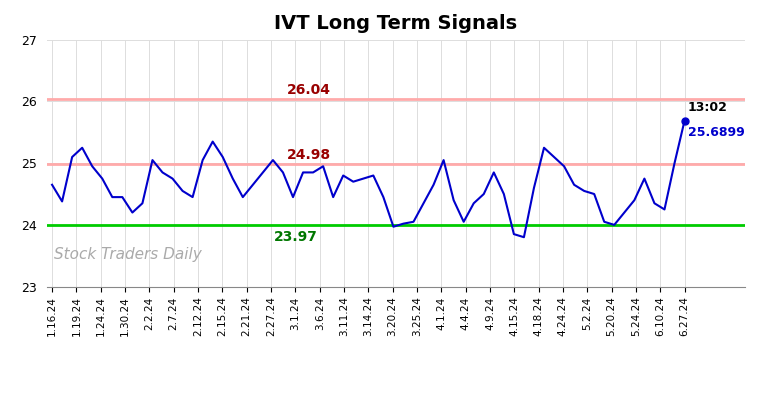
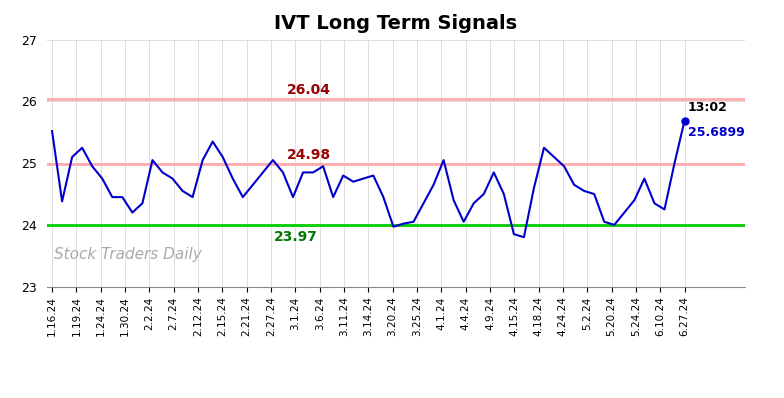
1.16.24: 24.65 -> 25.52
